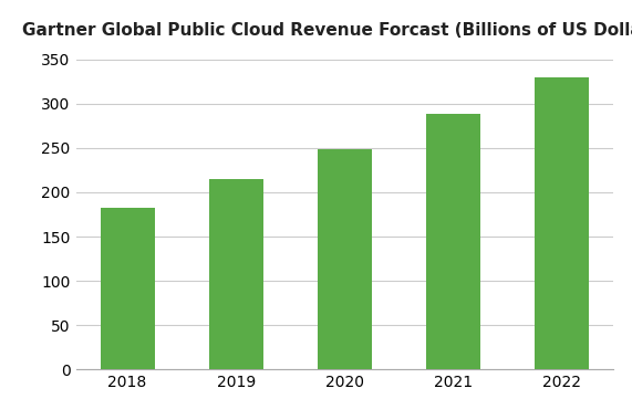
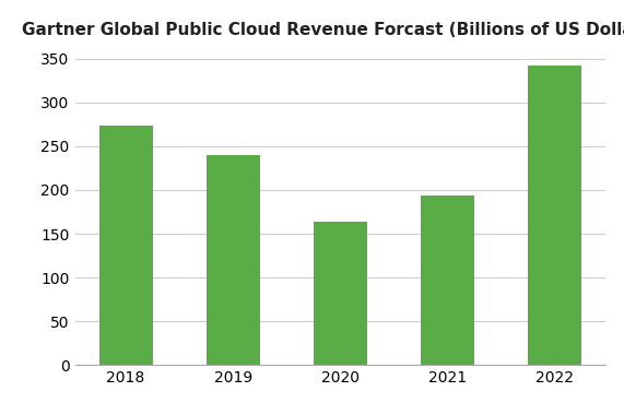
2018: 182 -> 274
2019: 215 -> 240
2020: 249 -> 164
2021: 288 -> 194
2022: 330 -> 342
